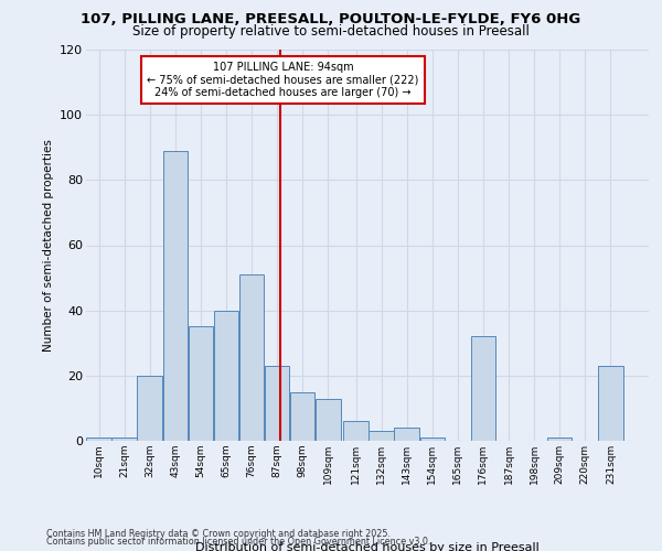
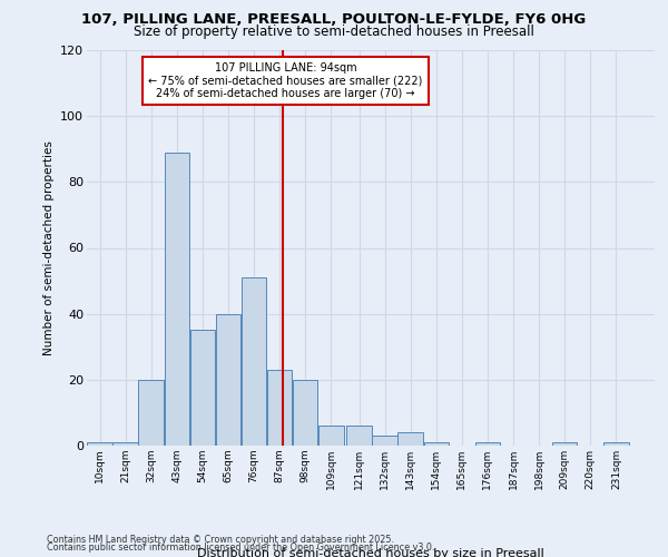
98sqm: 15 -> 20
109sqm: 13 -> 6
176sqm: 32 -> 1
231sqm: 23 -> 1
